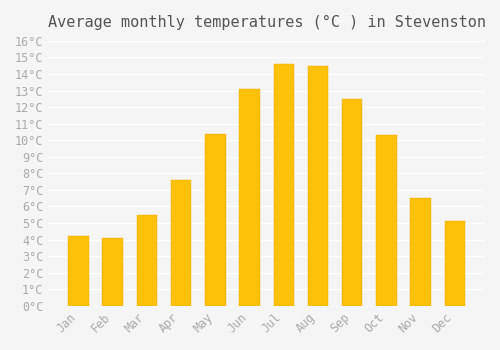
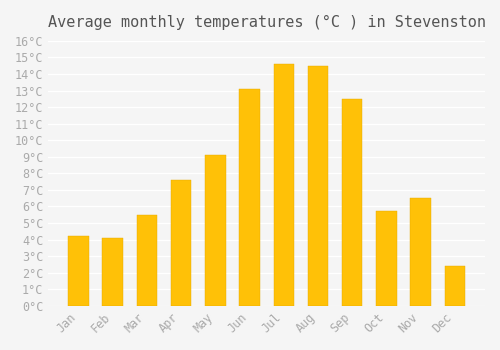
May: 10.4°C -> 9.1°C
Oct: 10.3°C -> 5.7°C
Dec: 5.1°C -> 2.4°C
